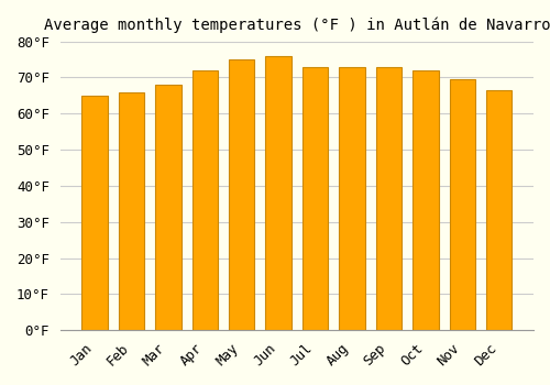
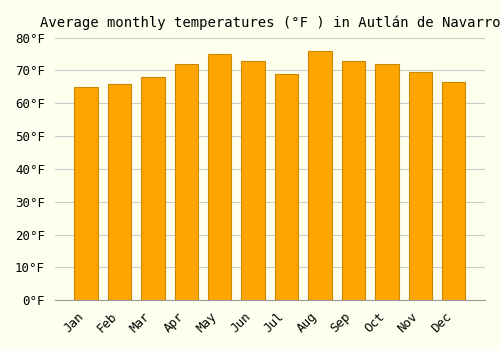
Jun: 76.0°F -> 73.0°F
Jul: 73.0°F -> 69.0°F
Aug: 73.0°F -> 76.0°F
